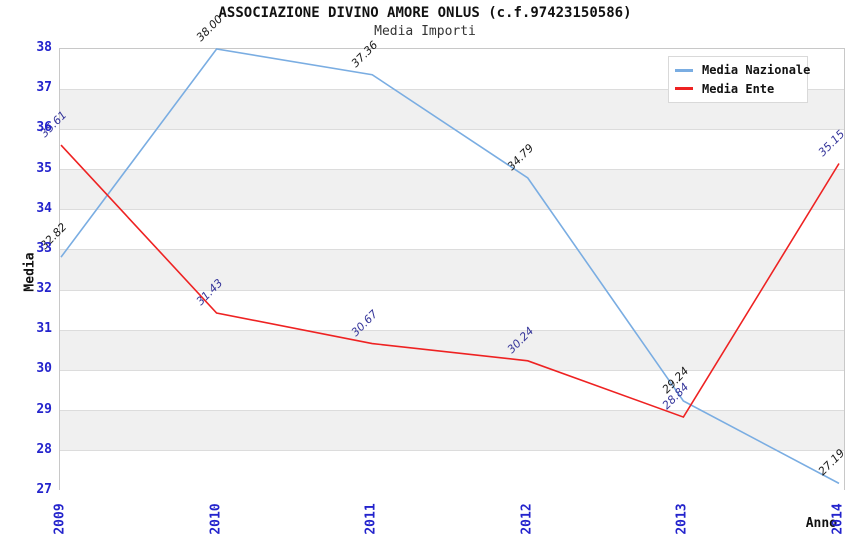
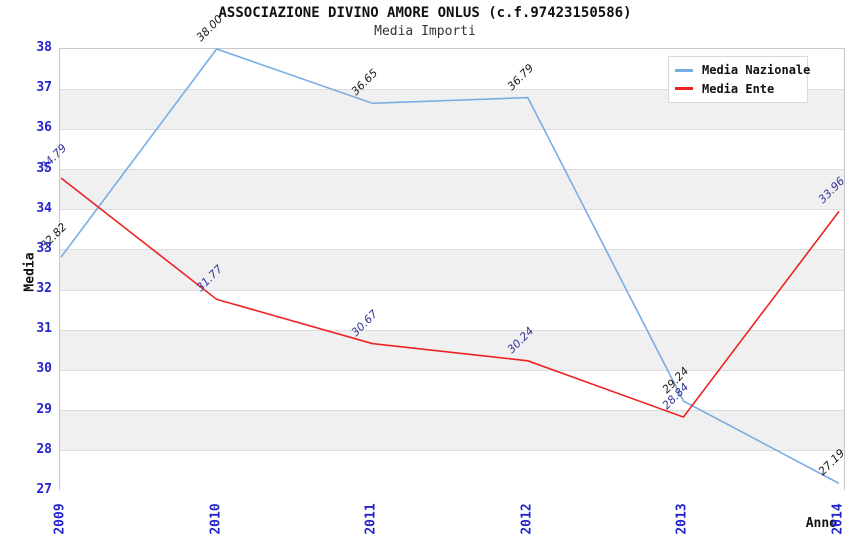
Media Ente/2009: 35.61 -> 34.79
Media Ente/2010: 31.43 -> 31.77
Media Nazionale/2011: 37.36 -> 36.65
Media Nazionale/2012: 34.79 -> 36.79
Media Ente/2014: 35.15 -> 33.96
